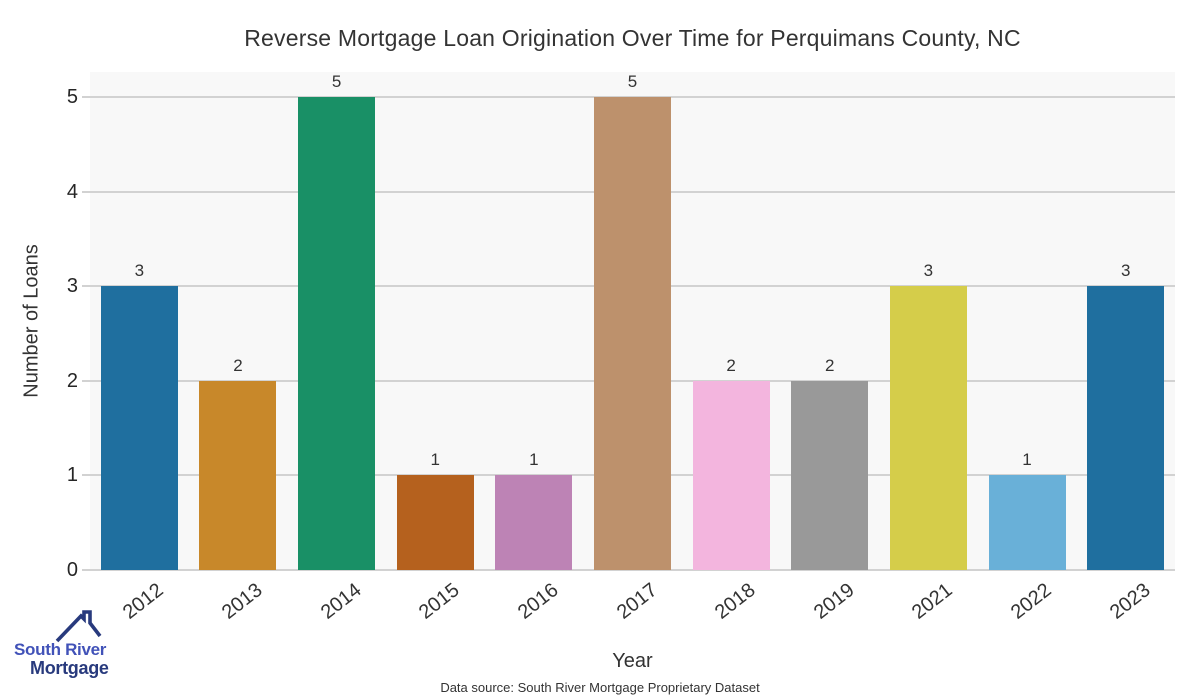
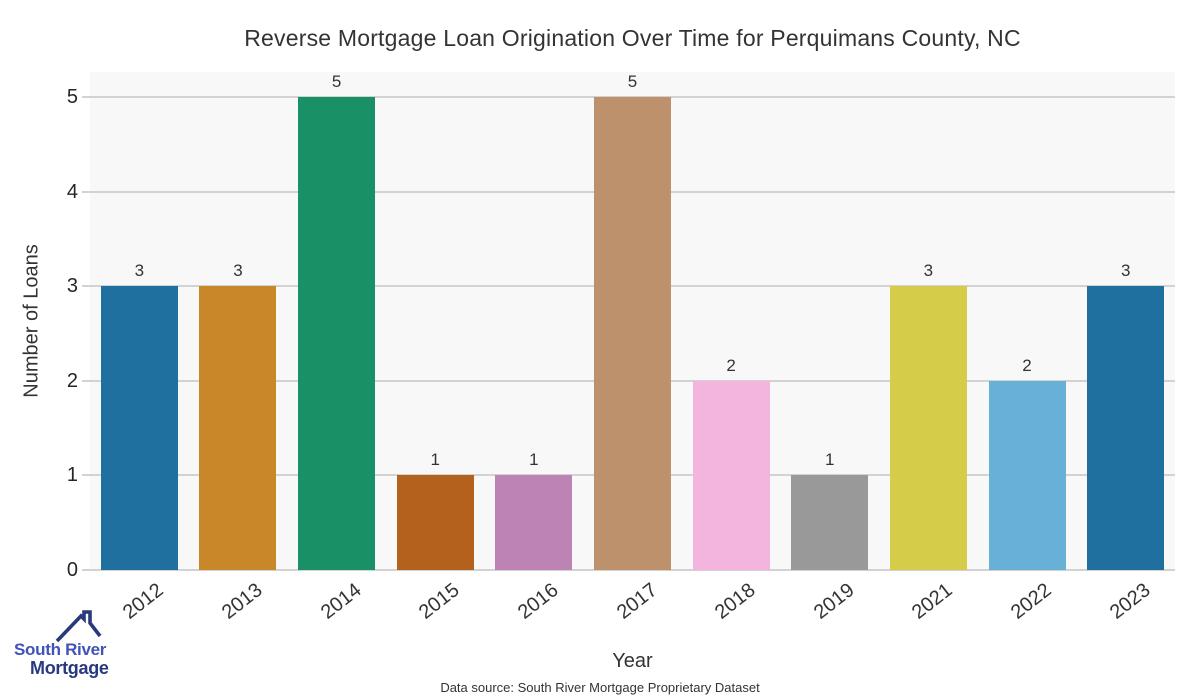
2013: 2 -> 3
2019: 2 -> 1
2022: 1 -> 2
